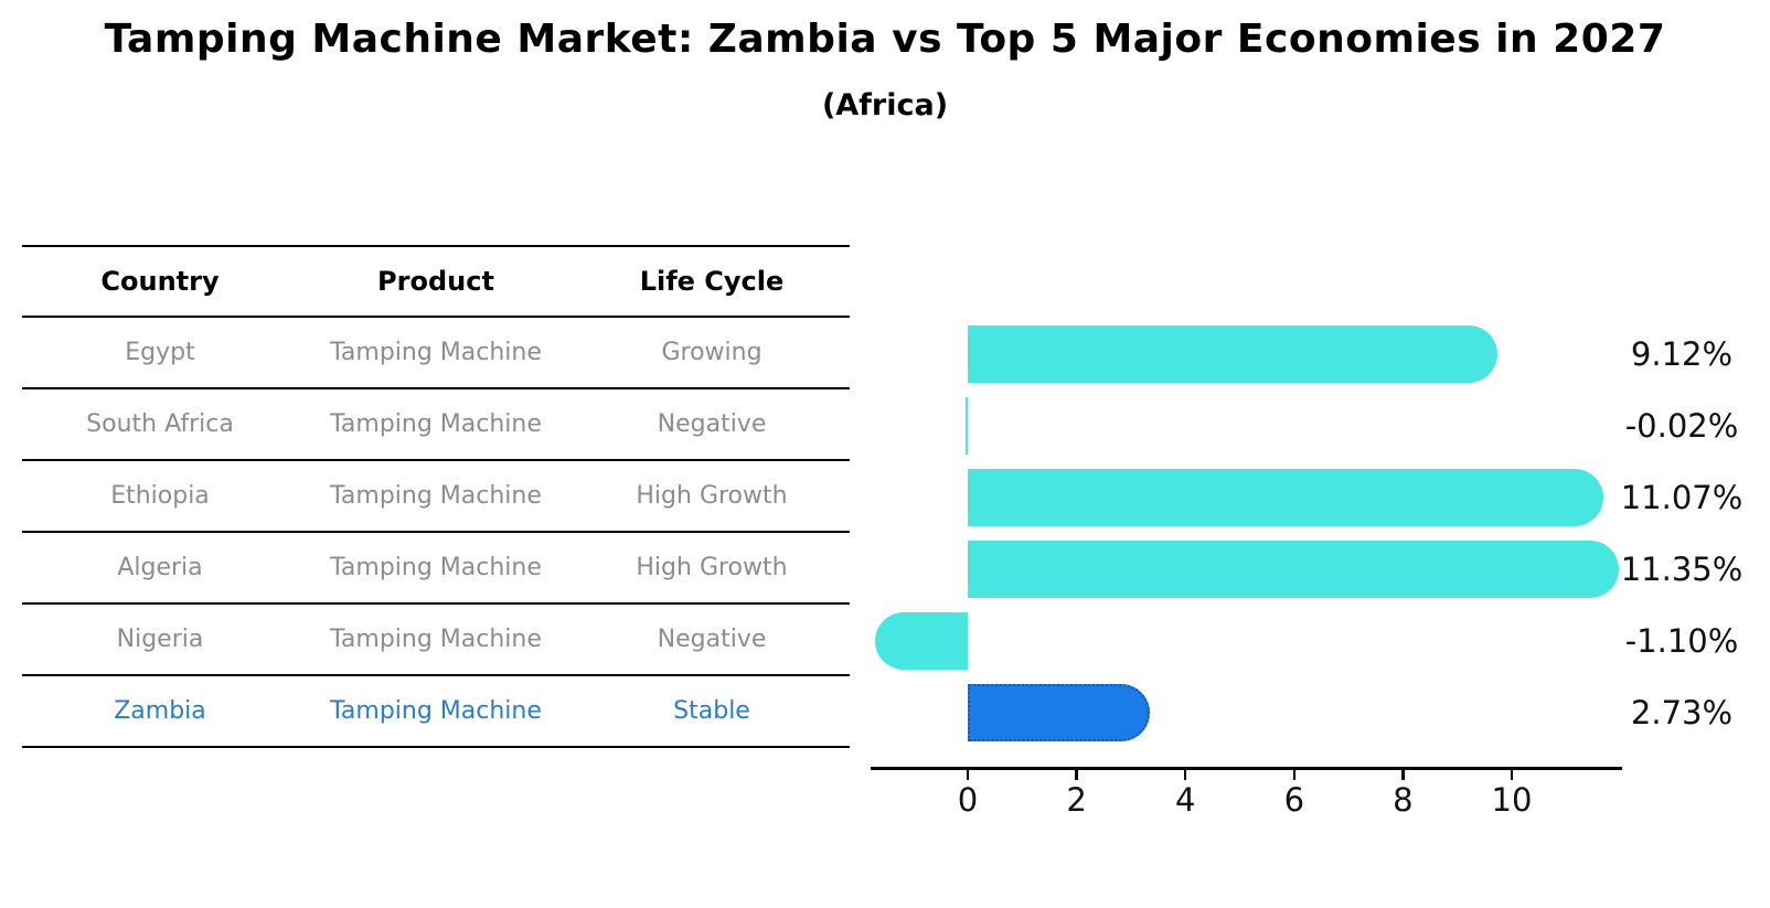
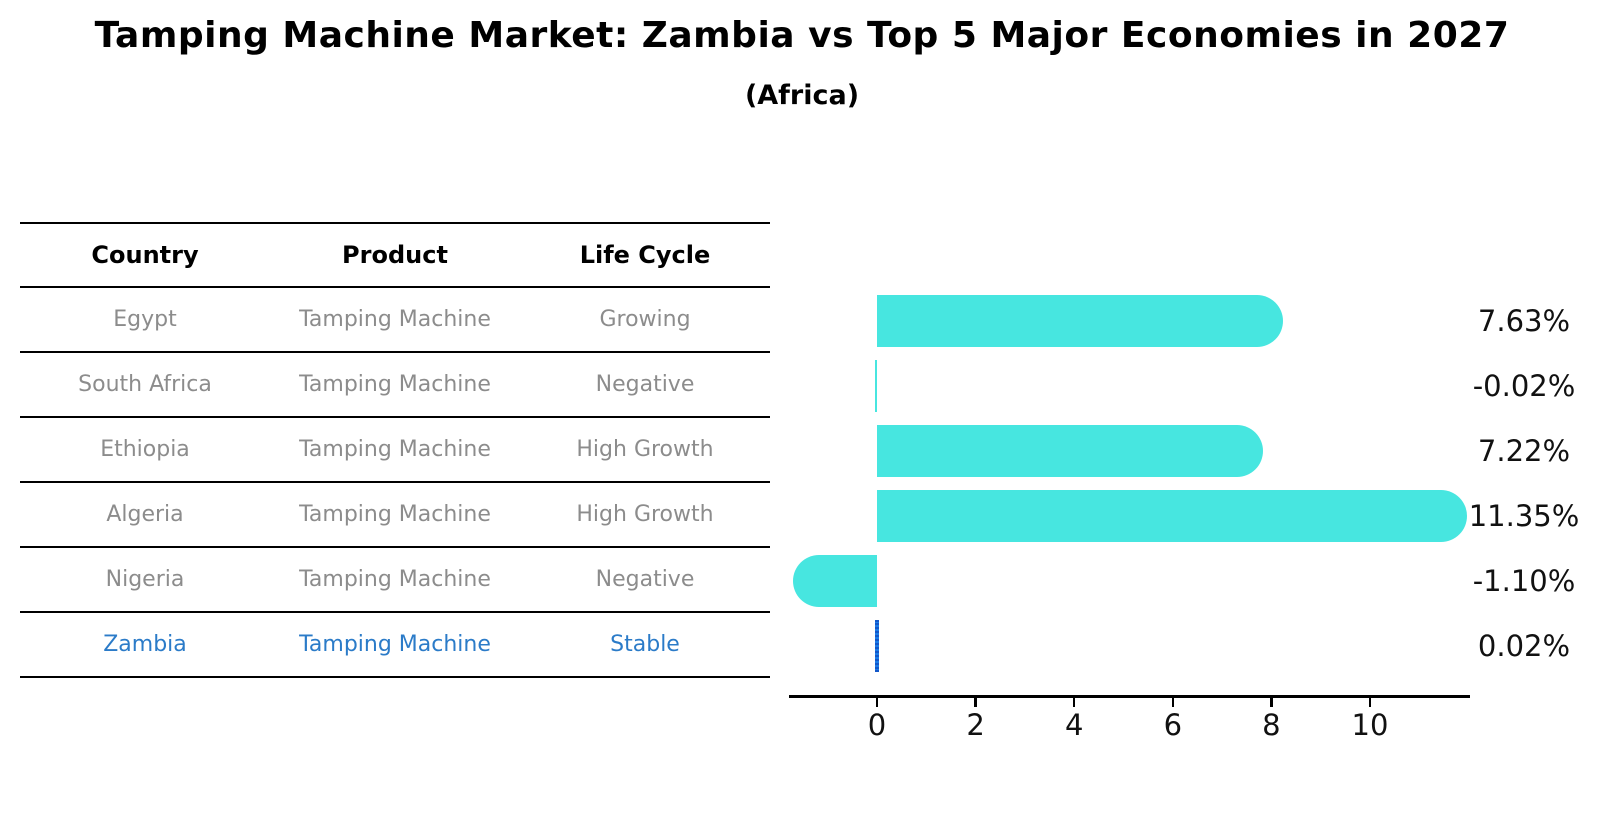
Egypt: 9.12% -> 7.63%
Ethiopia: 11.07% -> 7.22%
Zambia: 2.73% -> 0.02%
